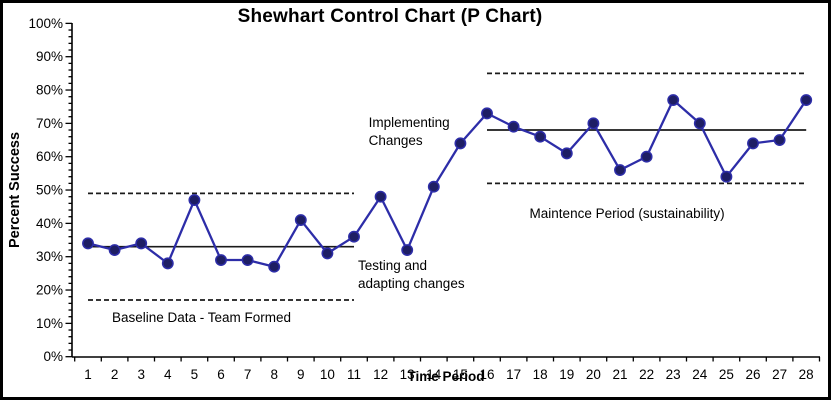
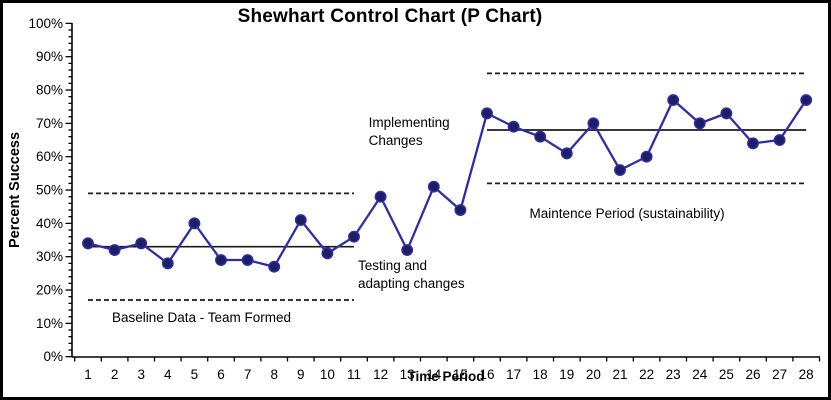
5: 47% -> 40%
15: 64% -> 44%
25: 54% -> 73%
